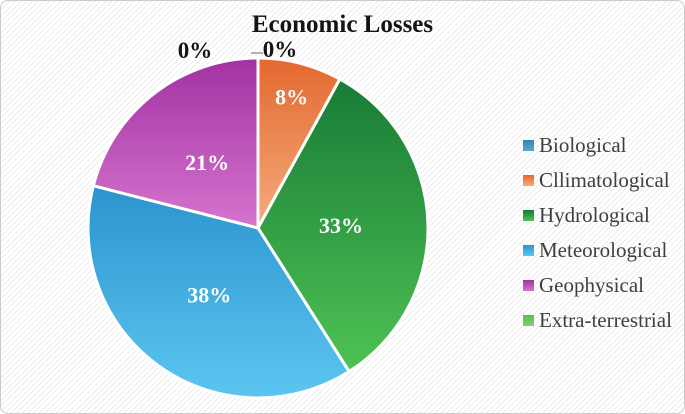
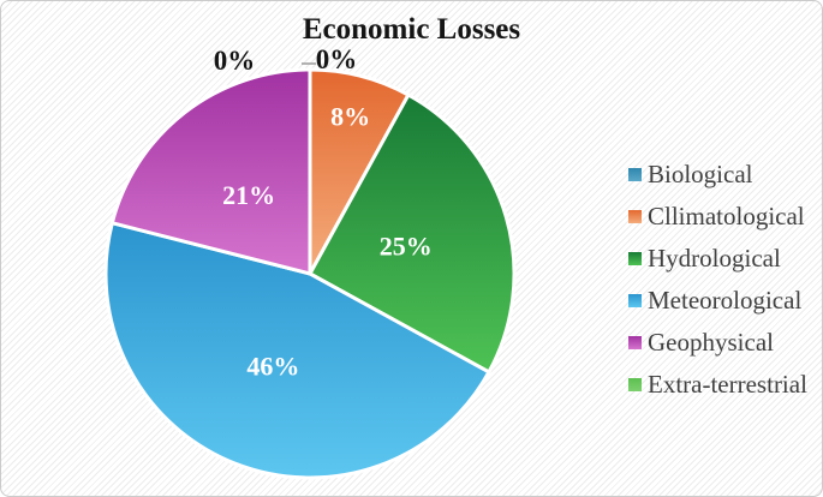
Hydrological: 33% -> 25%
Meteorological: 38% -> 46%
